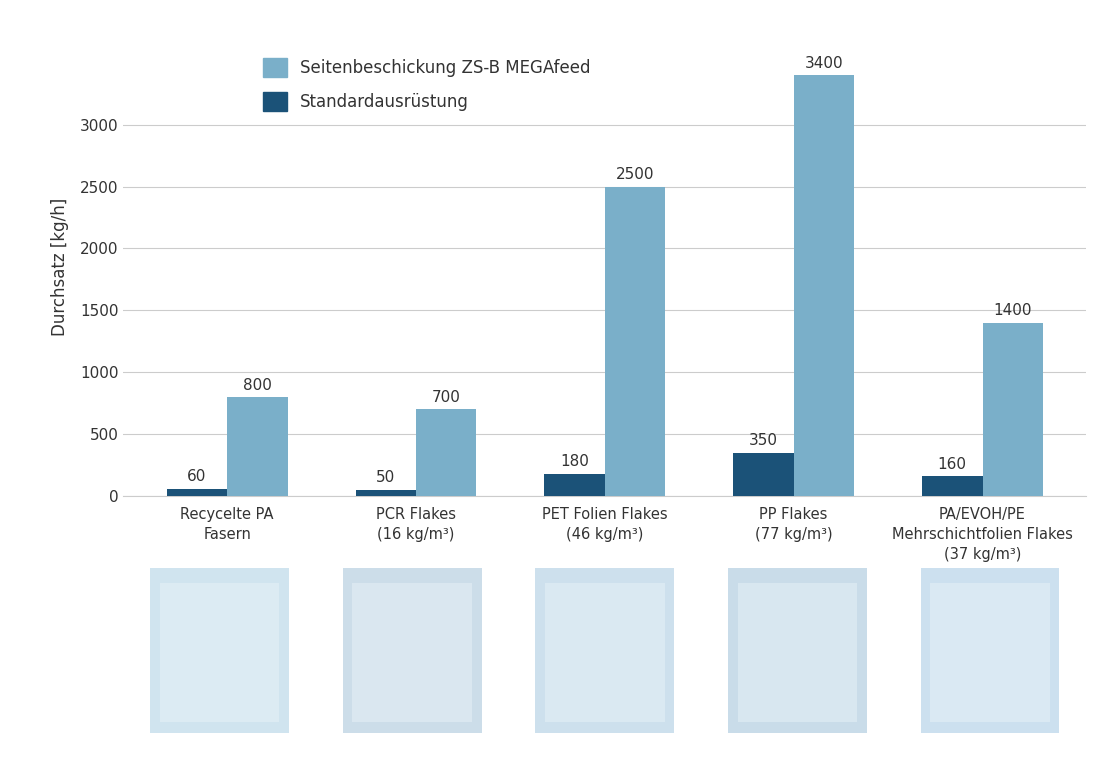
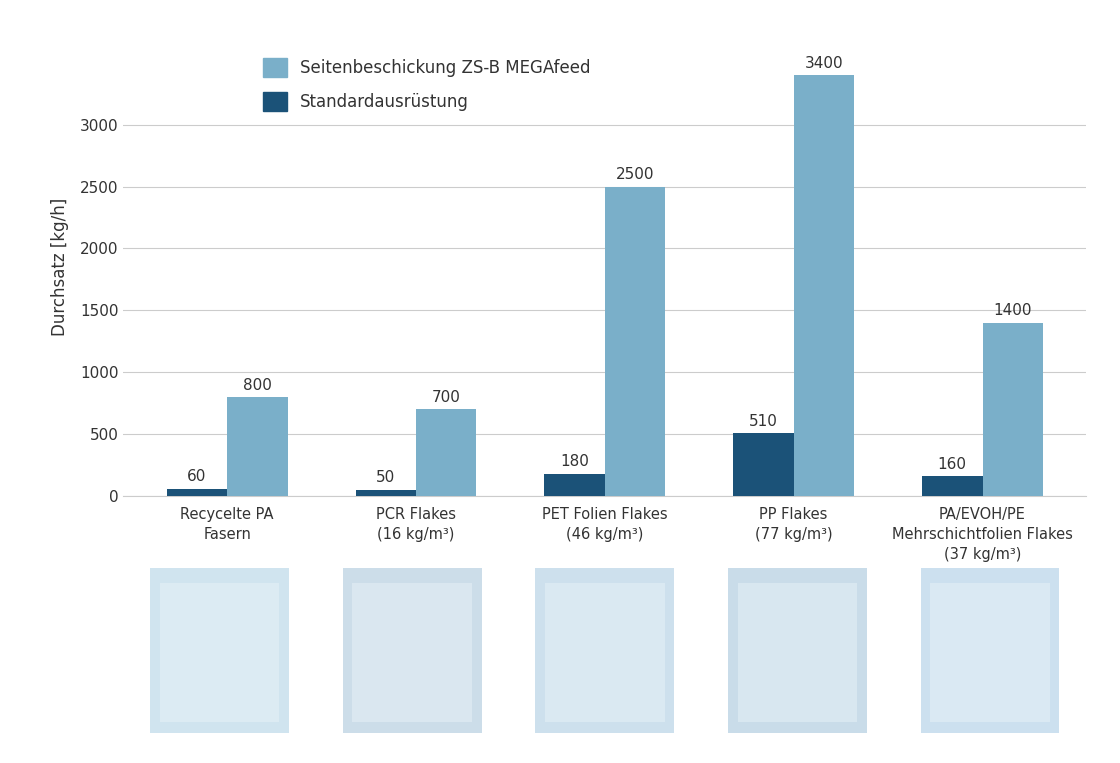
Standardausrüstung/PP Flakes (77 kg/m³): 350 -> 510
